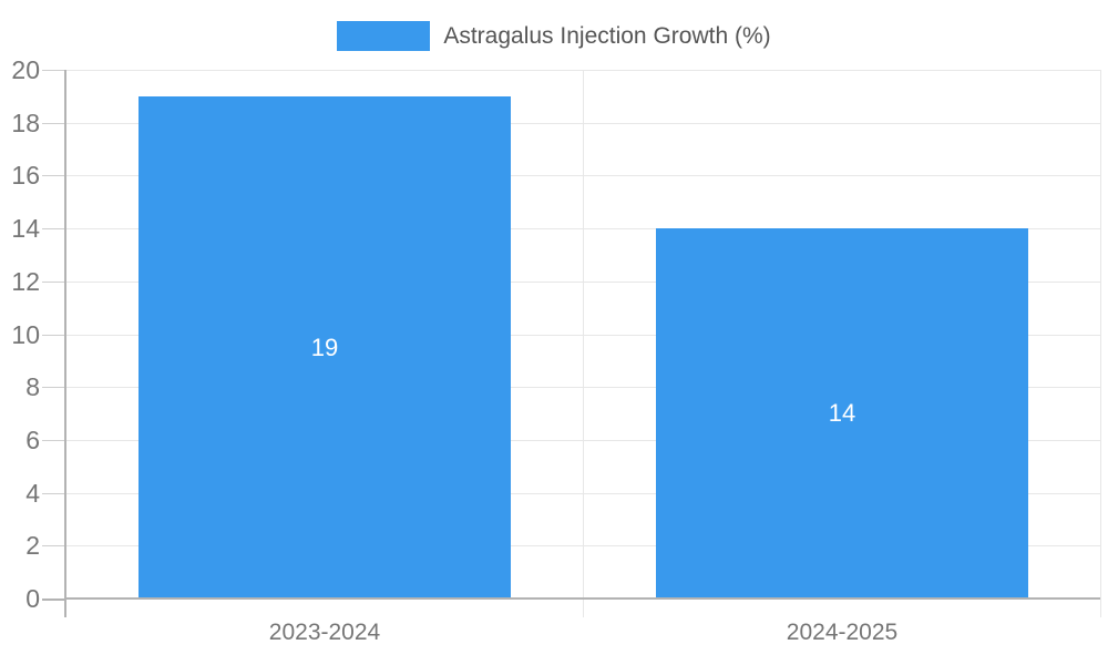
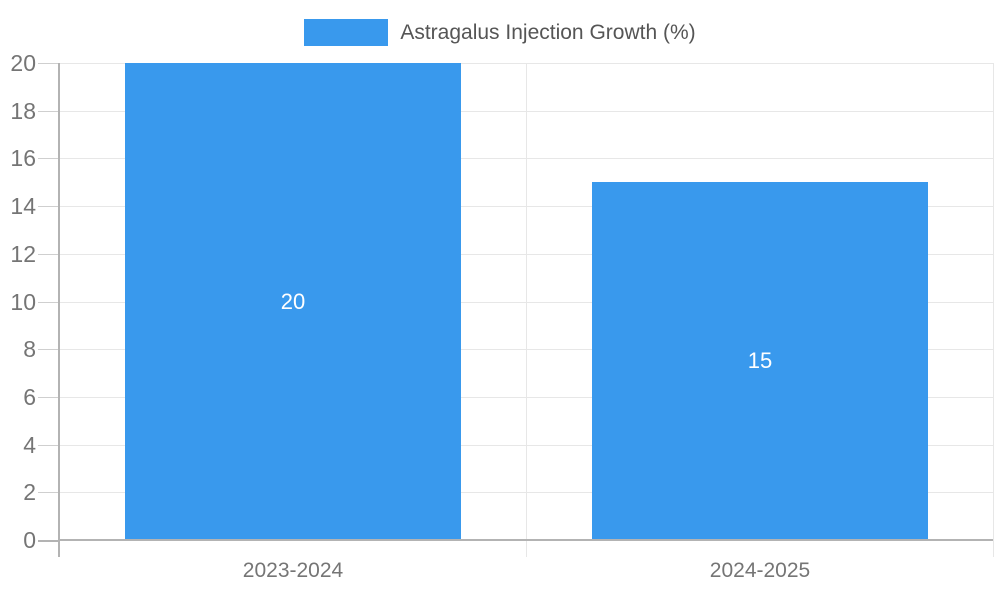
2023-2024: 19 -> 20
2024-2025: 14 -> 15
